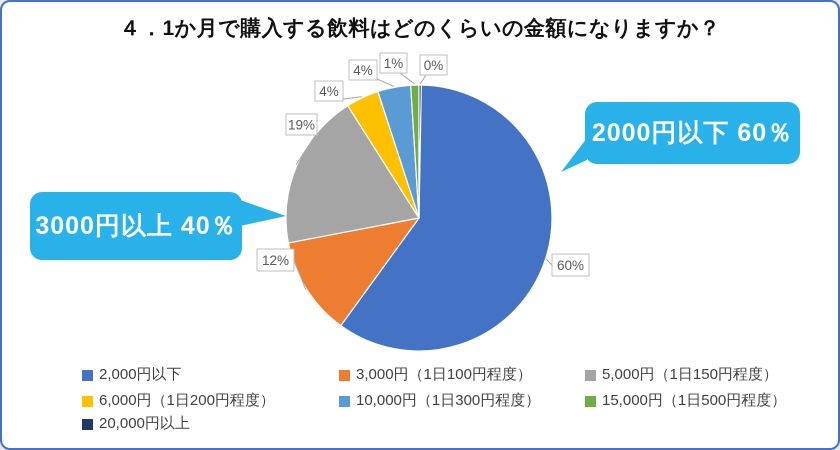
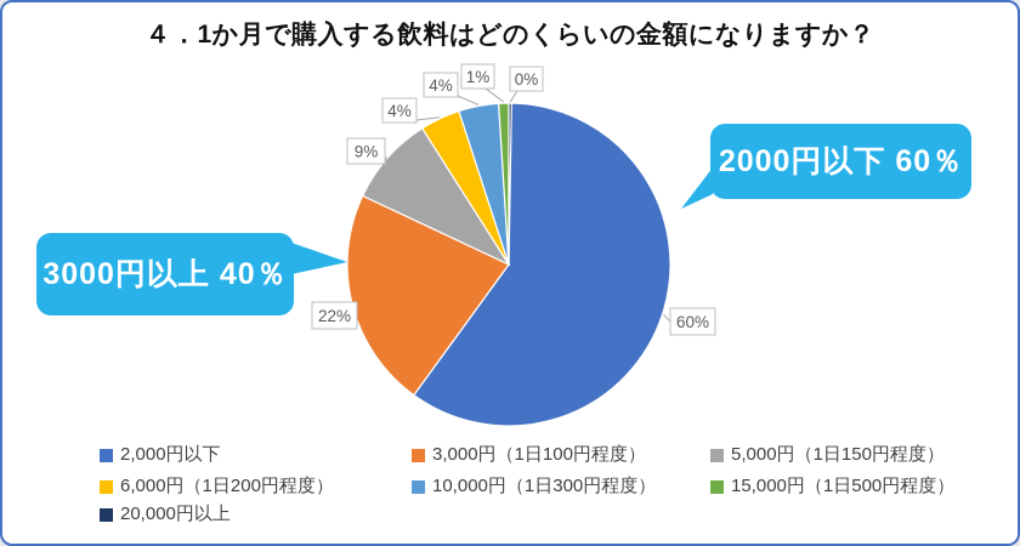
3,000円（1日100円程度）: 12% -> 22%
5,000円（1日150円程度）: 19% -> 9%
